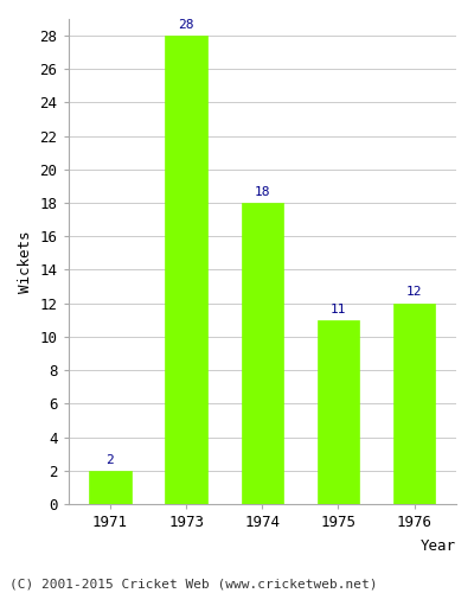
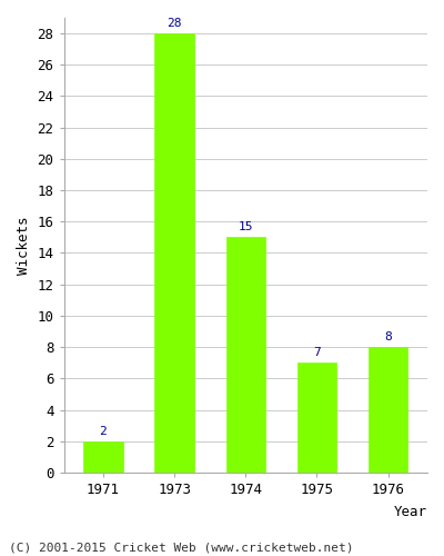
1974: 18 -> 15
1975: 11 -> 7
1976: 12 -> 8
